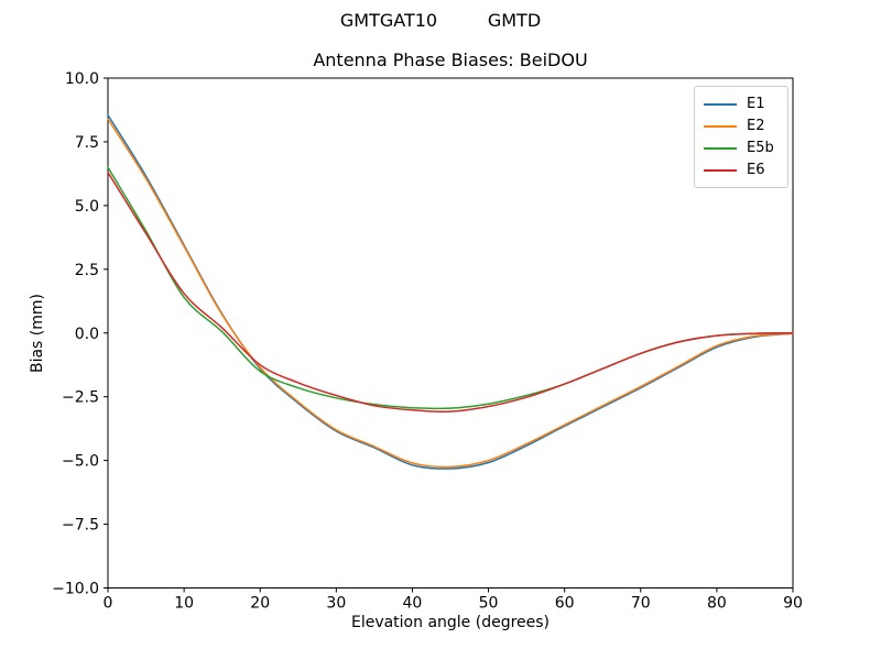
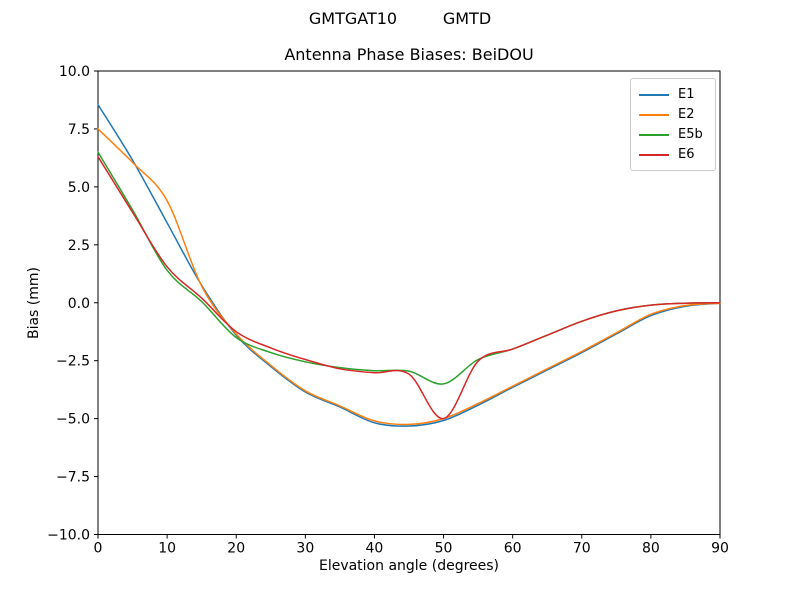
E2/0: 8.4 -> 7.5
E2/10: 3.4 -> 4.4
E5b/50: -2.8 -> -3.5
E6/50: -2.9 -> -5.0
